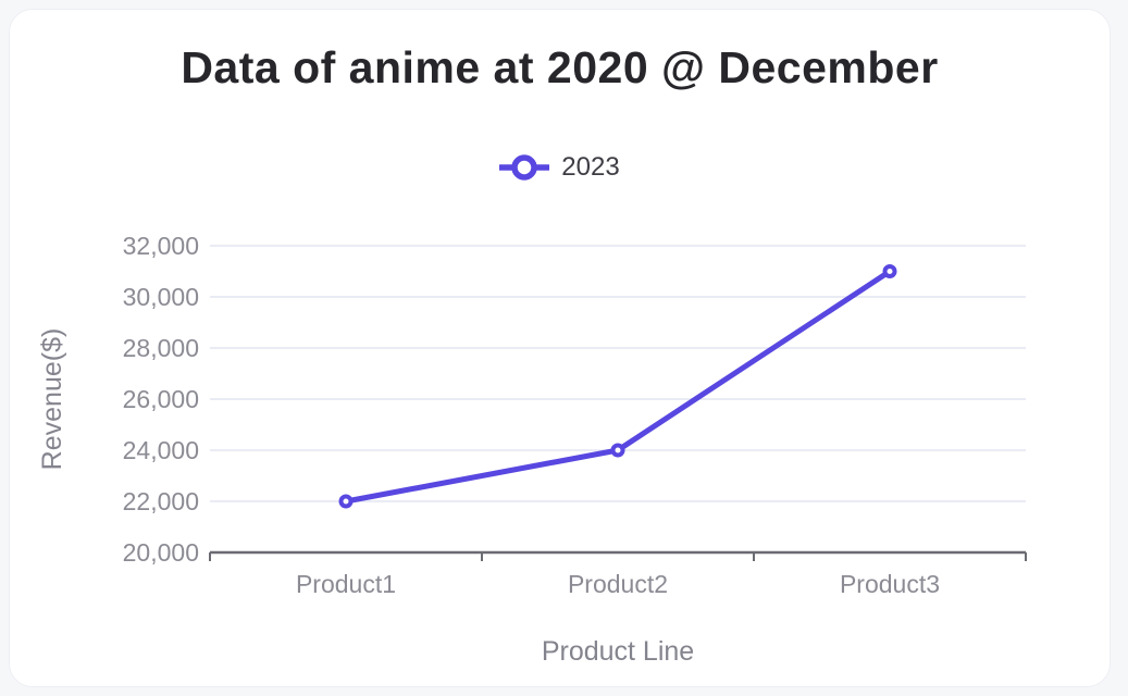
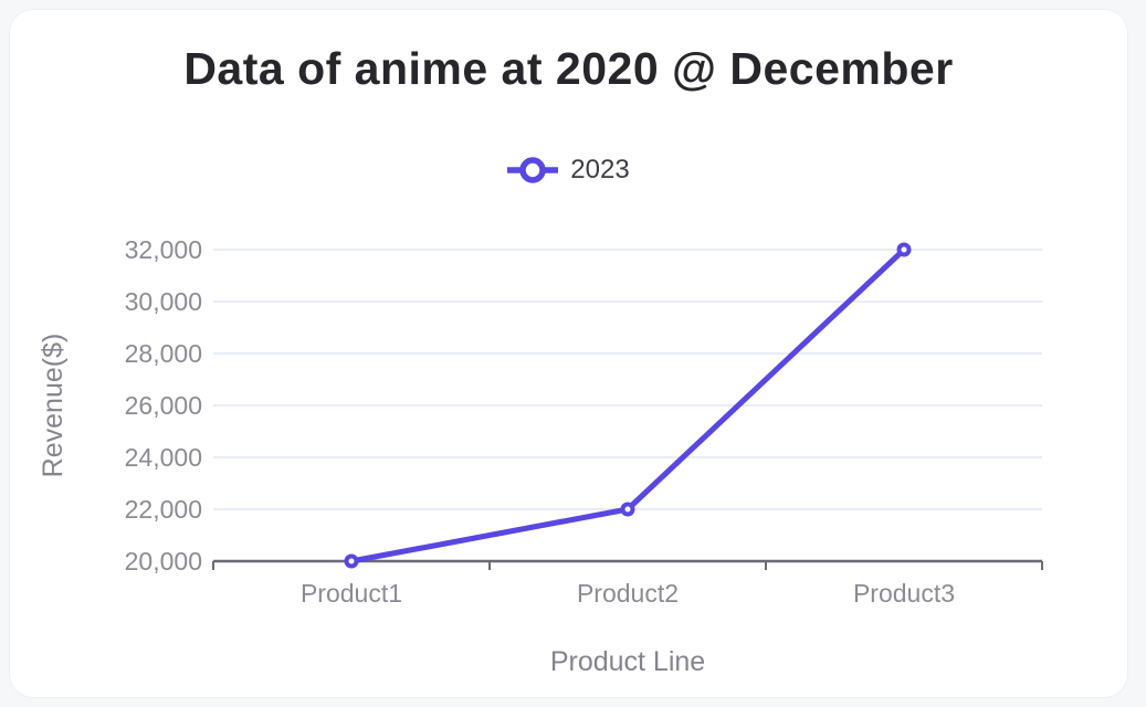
Product1: 22000 -> 20000
Product2: 24000 -> 22000
Product3: 31000 -> 32000
